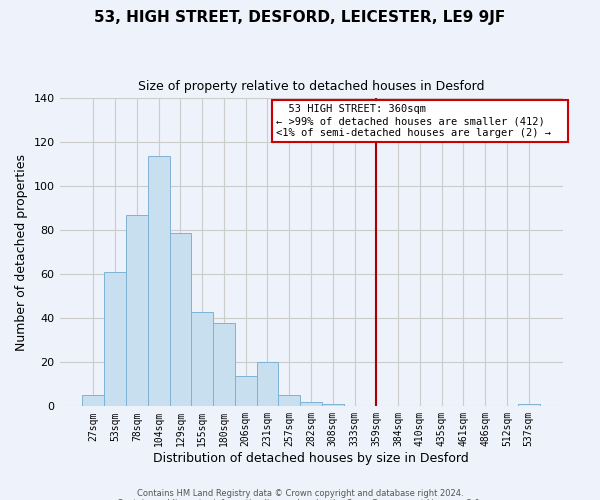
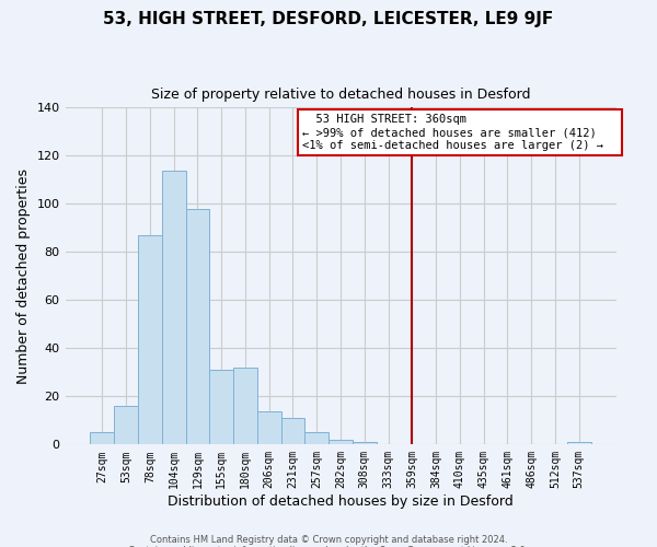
53sqm: 61 -> 16
129sqm: 79 -> 98
155sqm: 43 -> 31
180sqm: 38 -> 32
231sqm: 20 -> 11
